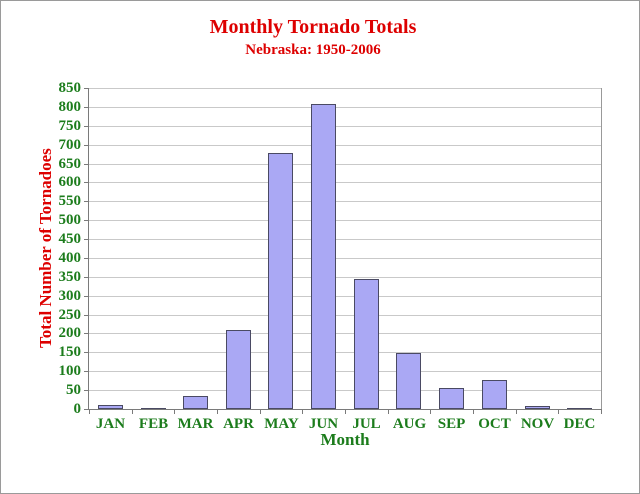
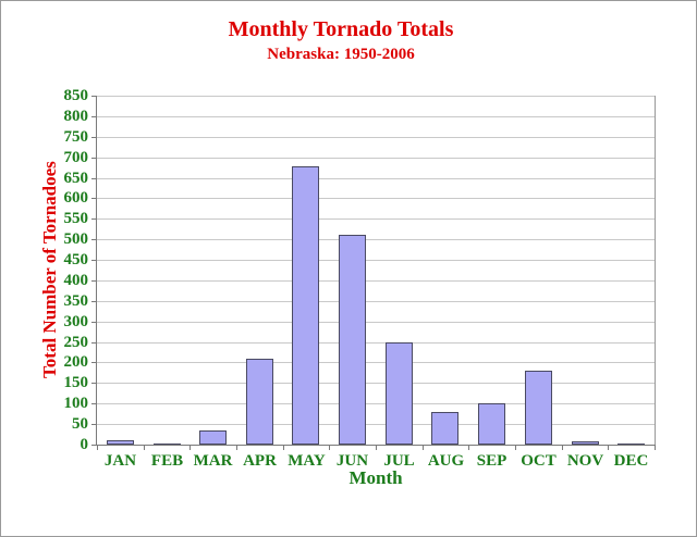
JUN: 810 -> 510
JUL: 340 -> 250
AUG: 150 -> 80
SEP: 60 -> 100
OCT: 80 -> 180
